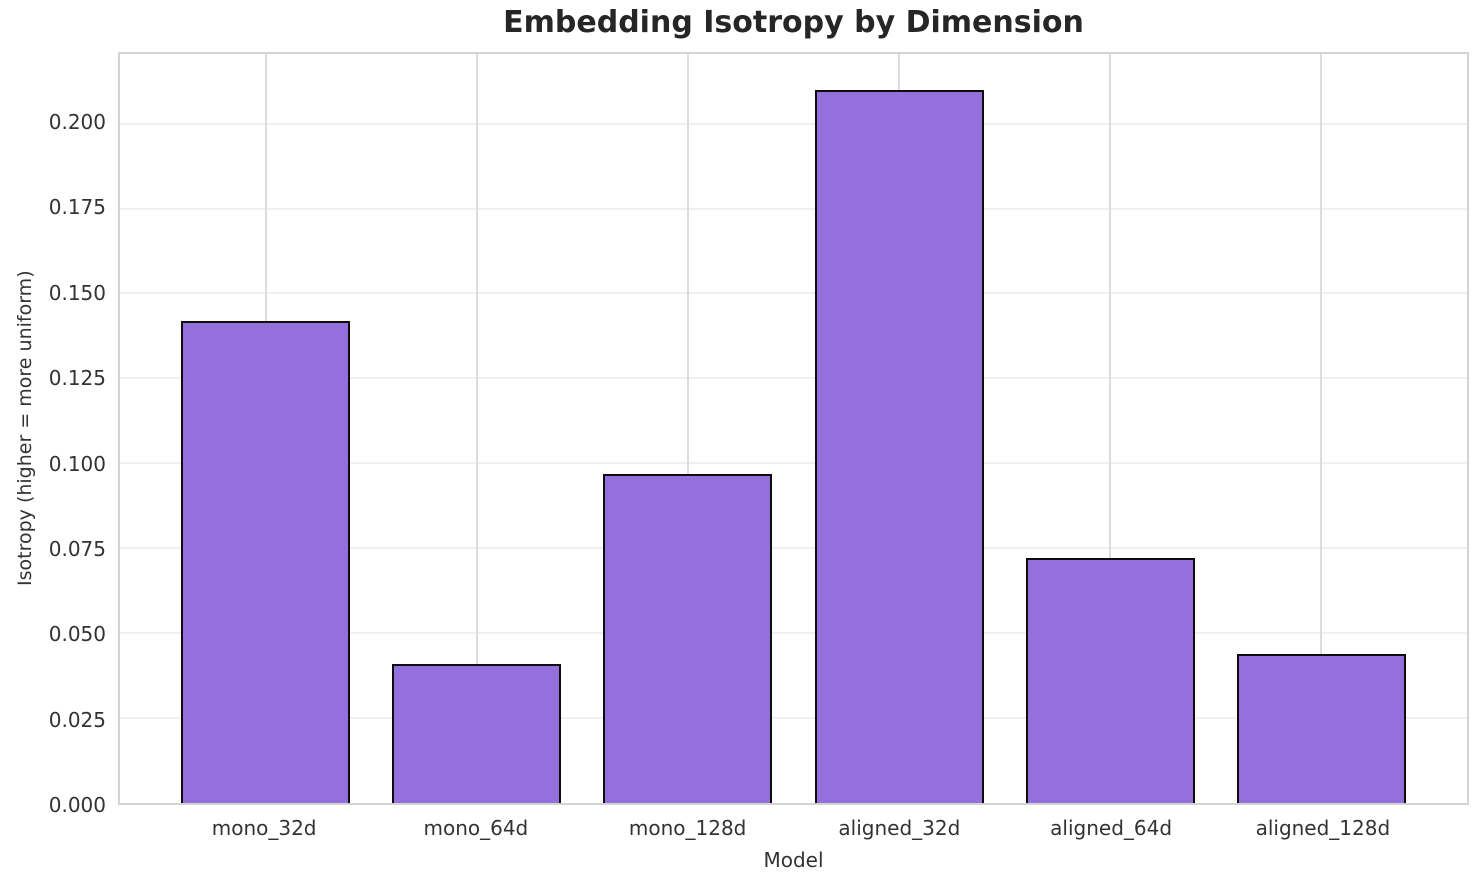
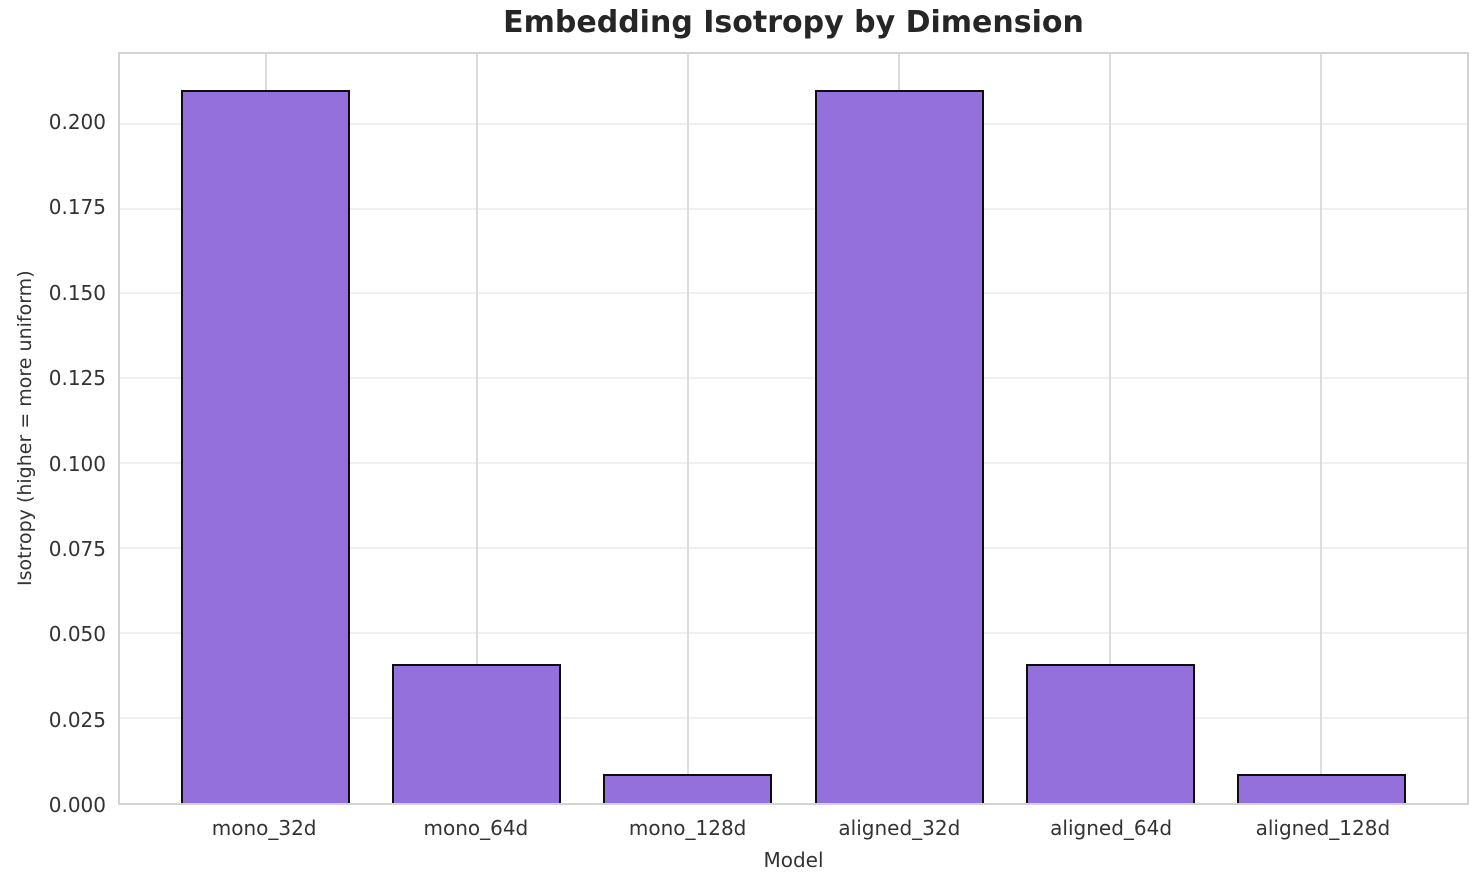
mono_32d: 0.142 -> 0.210
mono_128d: 0.097 -> 0.008
aligned_64d: 0.072 -> 0.041
aligned_128d: 0.044 -> 0.008
